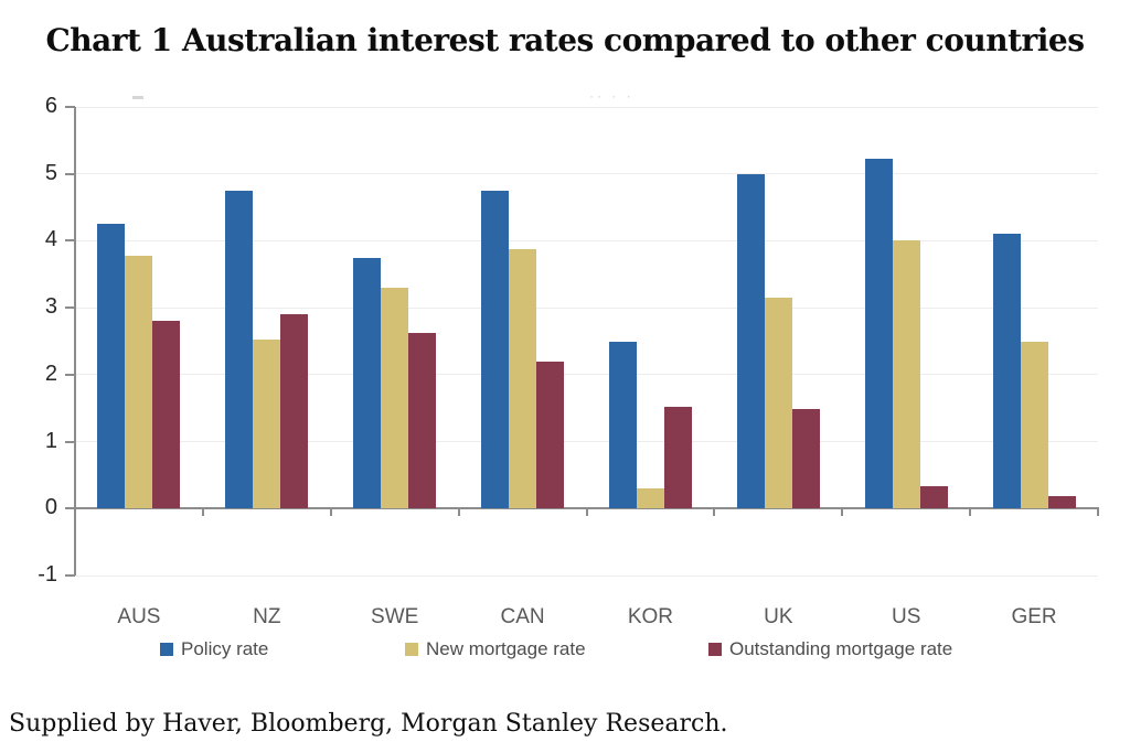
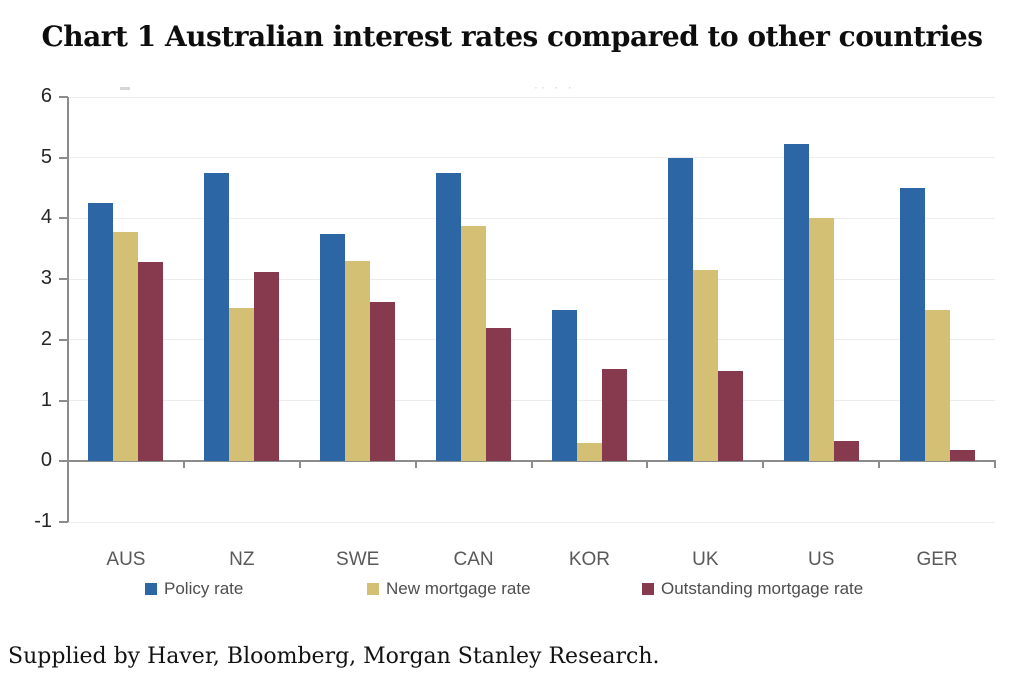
Outstanding mortgage rate/AUS: 2.8 -> 3.3
Outstanding mortgage rate/NZ: 2.9 -> 3.1
Policy rate/GER: 4.1 -> 4.5
